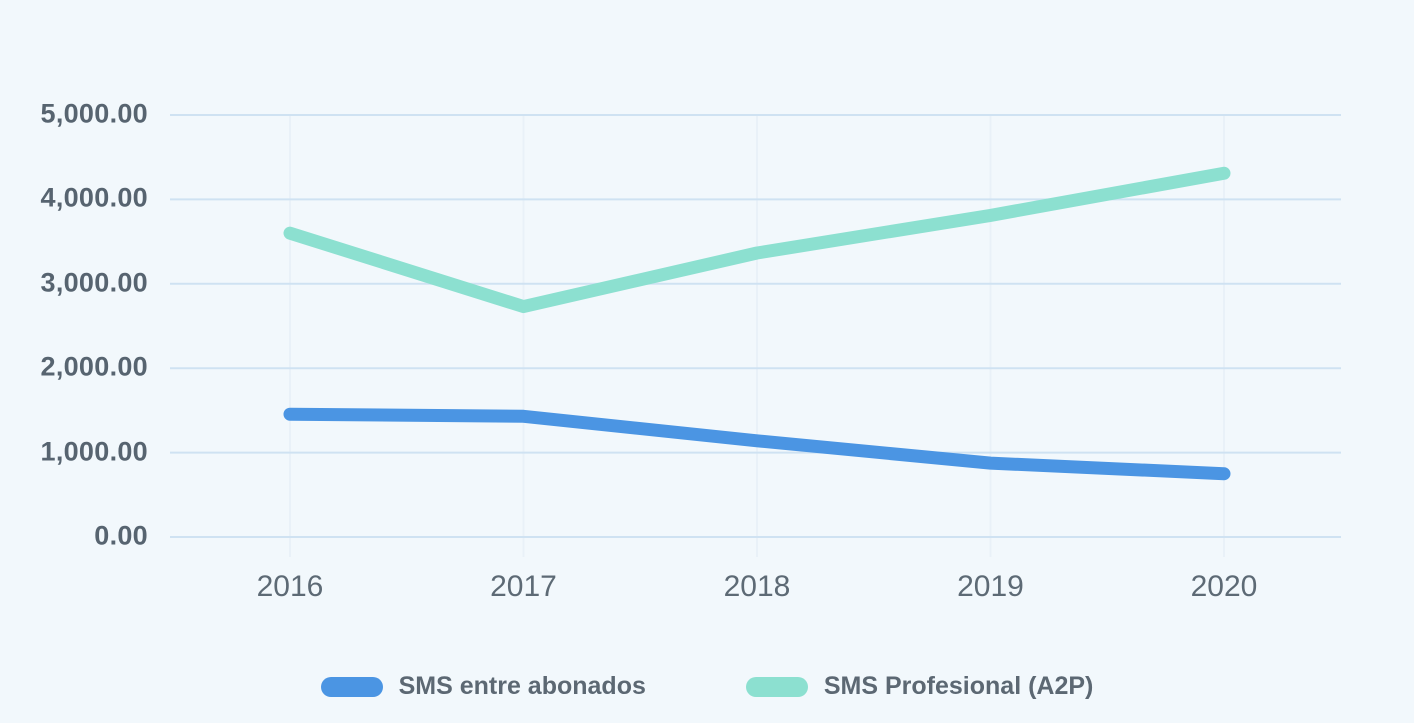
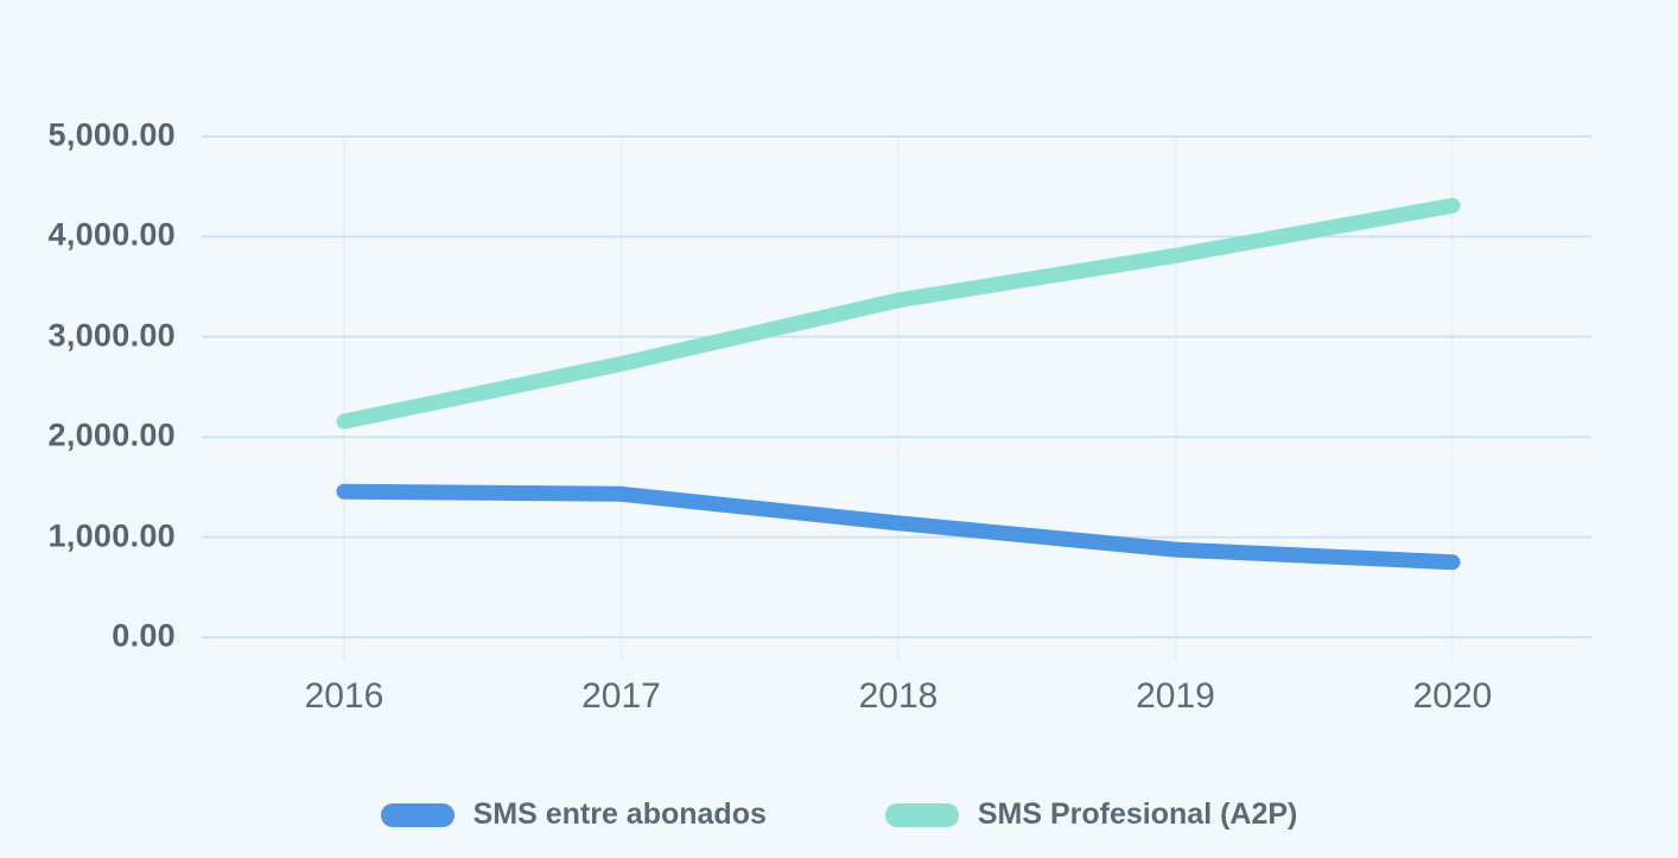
SMS Profesional (A2P)/2016: 3600 -> 2200
